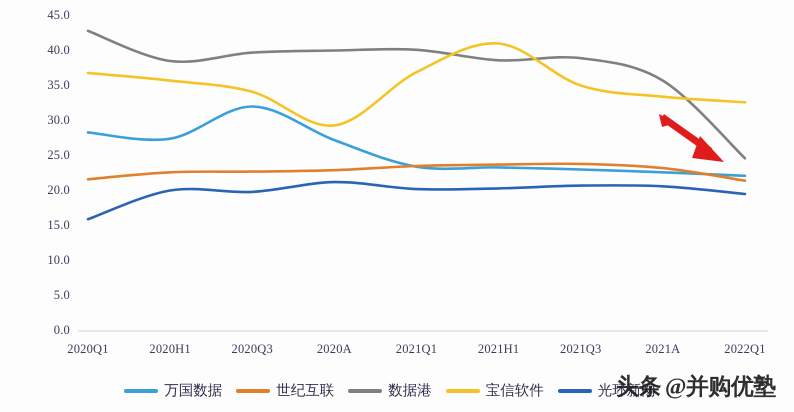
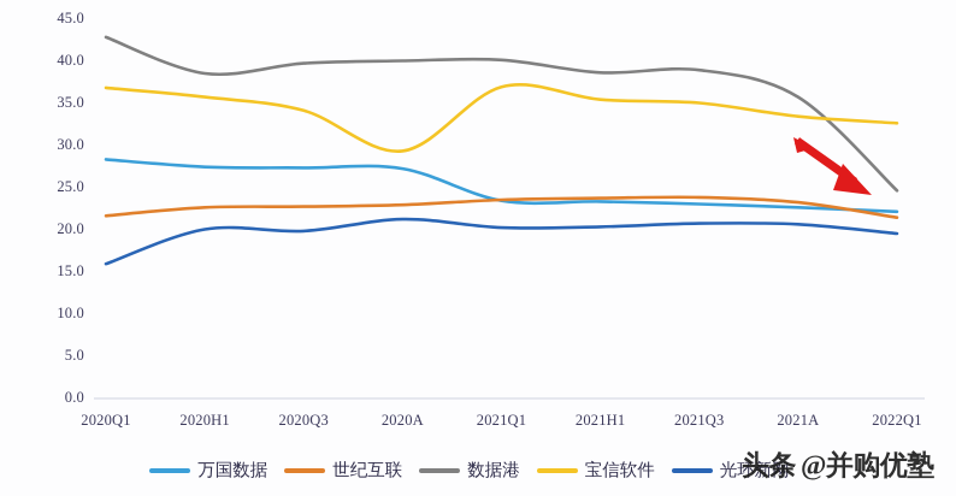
万国数据/2020Q3: 32 -> 27
宝信软件/2021H1: 41 -> 35
